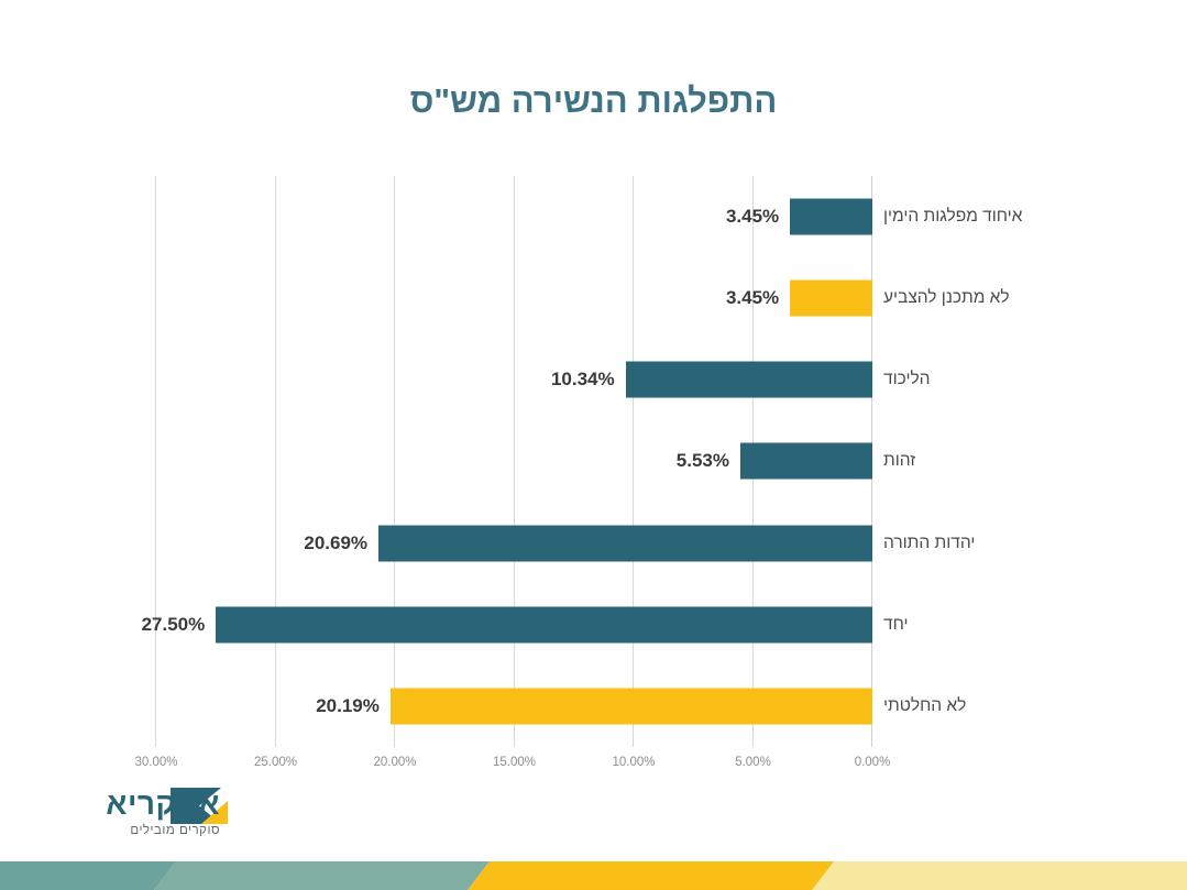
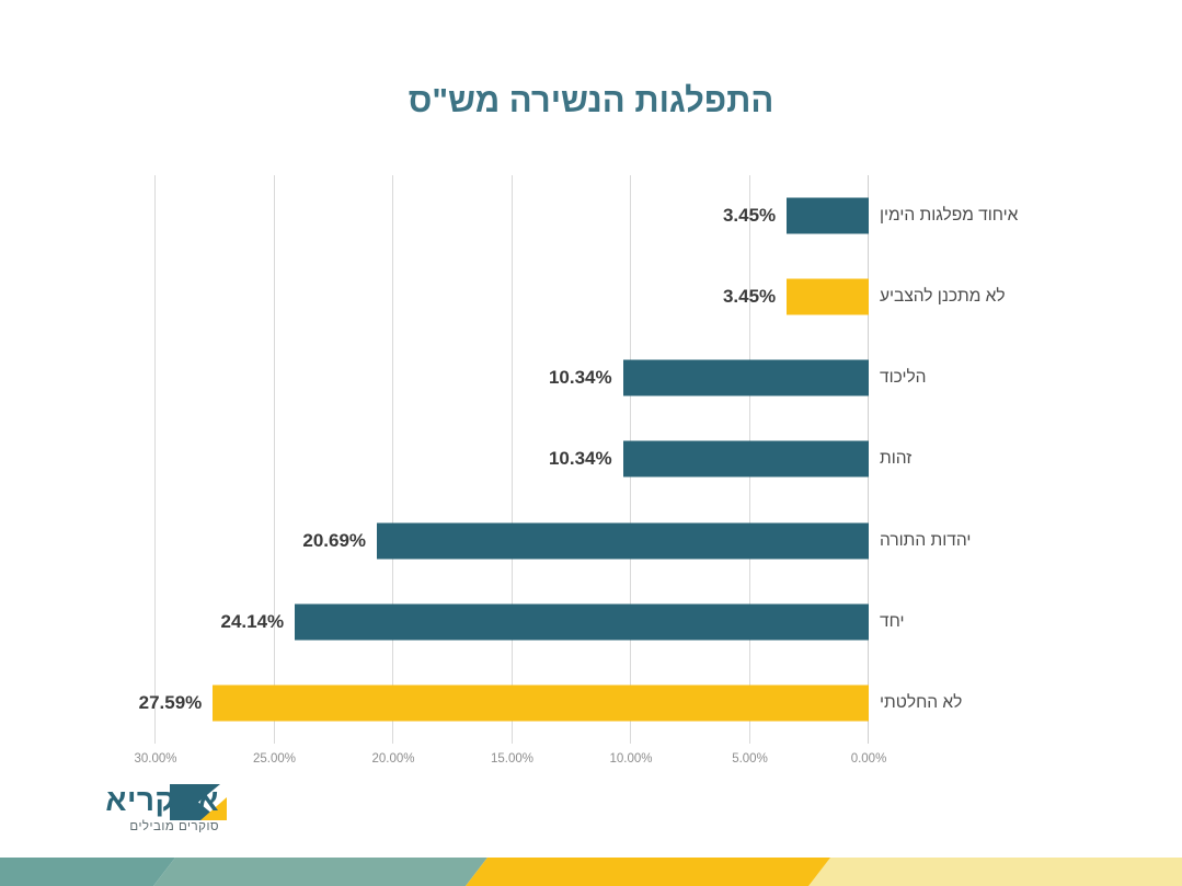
זהות: 5.53% -> 10.34%
יחד: 27.50% -> 24.14%
לא החלטתי: 20.19% -> 27.59%
